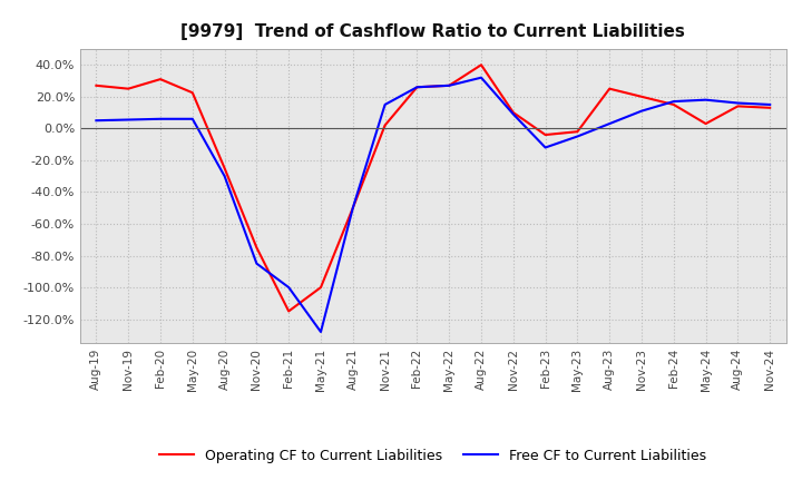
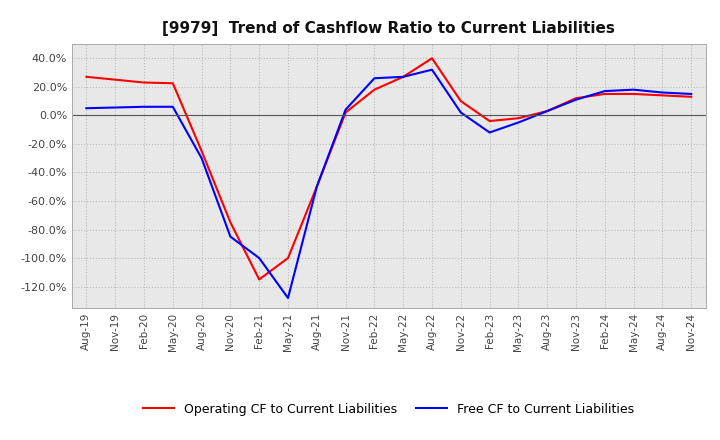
Operating CF to Current Liabilities/Feb-20: 31% -> 23%
Free CF to Current Liabilities/Nov-21: 15% -> 4%
Operating CF to Current Liabilities/Feb-22: 26% -> 18%
Free CF to Current Liabilities/Nov-22: 9% -> 2%
Operating CF to Current Liabilities/Aug-23: 25% -> 3%
Operating CF to Current Liabilities/Nov-23: 20% -> 12%
Operating CF to Current Liabilities/May-24: 3% -> 15%
